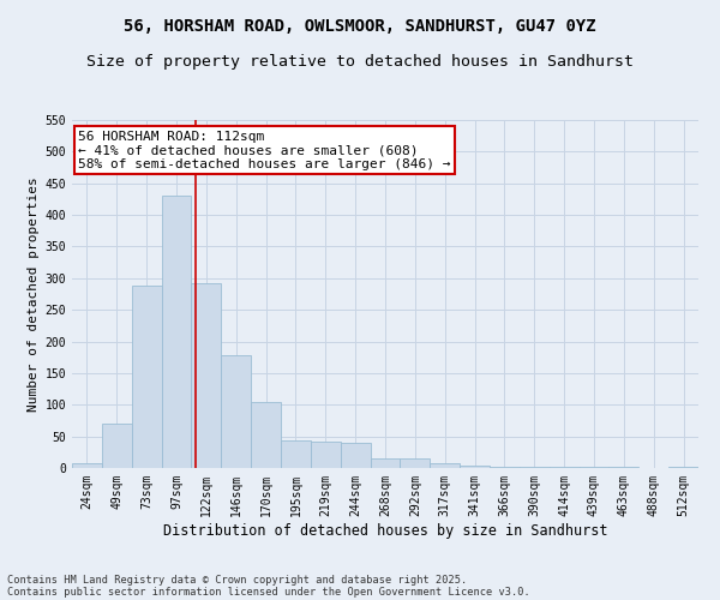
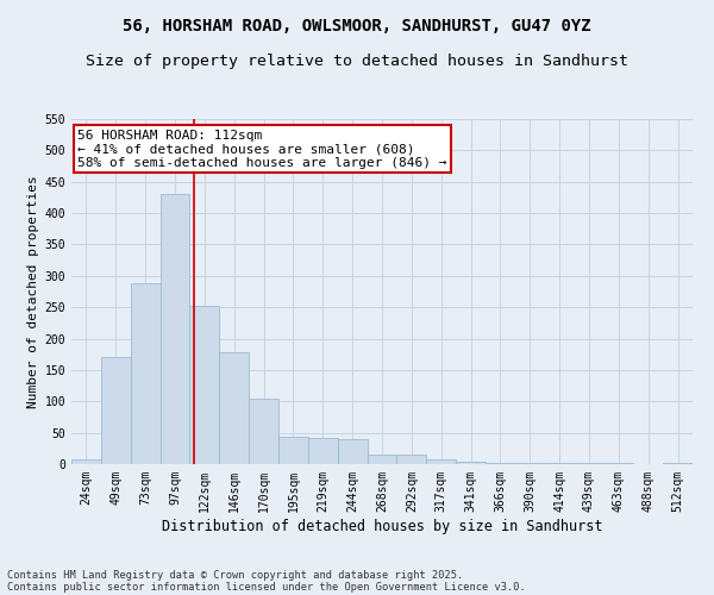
49sqm: 70 -> 170
122sqm: 293 -> 252
